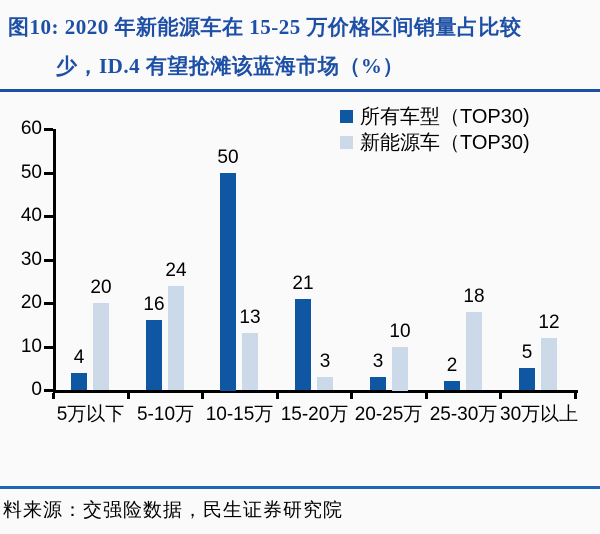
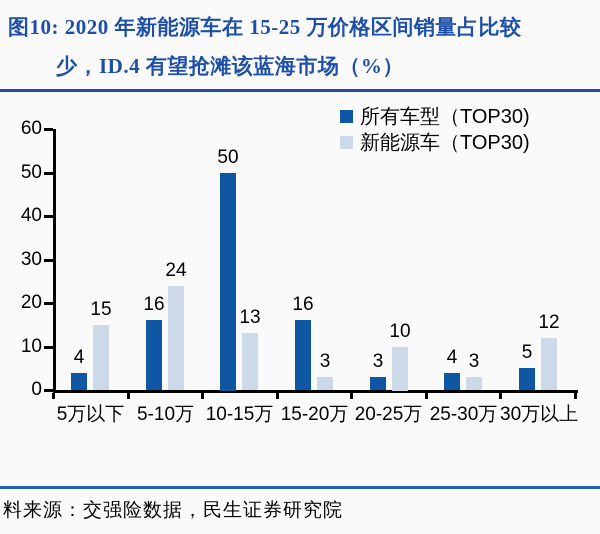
新能源车（TOP30)/5万以下: 20 -> 15
所有车型（TOP30)/15-20万: 21 -> 16
所有车型（TOP30)/25-30万: 2 -> 4
新能源车（TOP30)/25-30万: 18 -> 3
